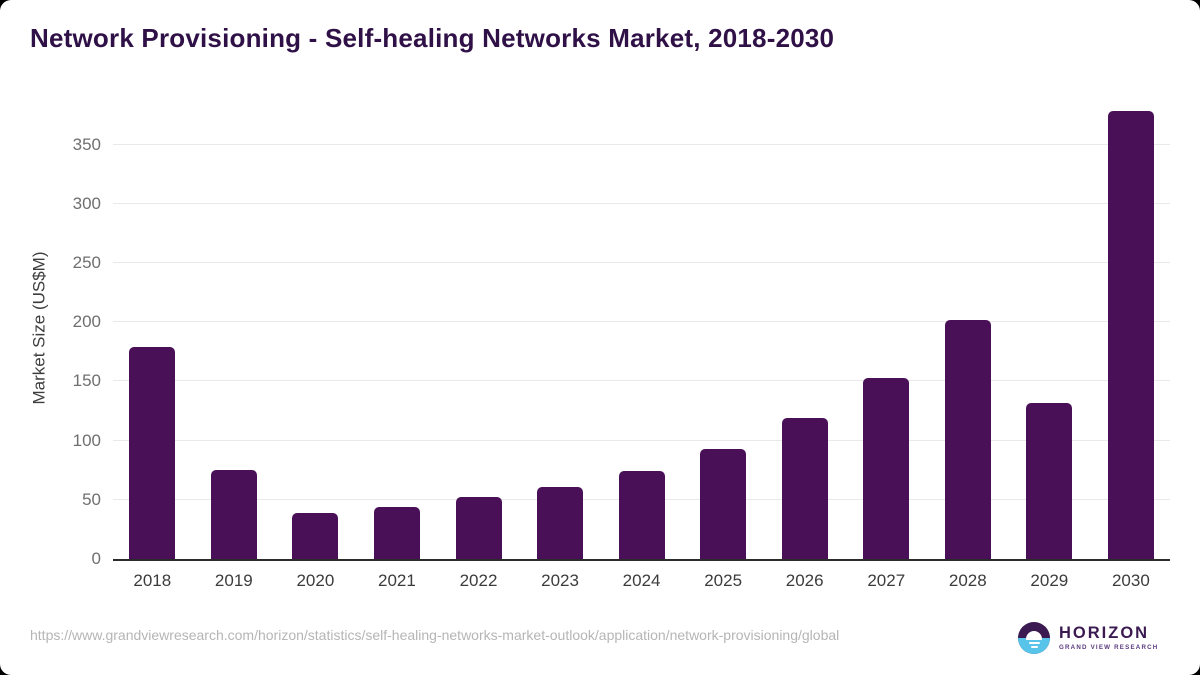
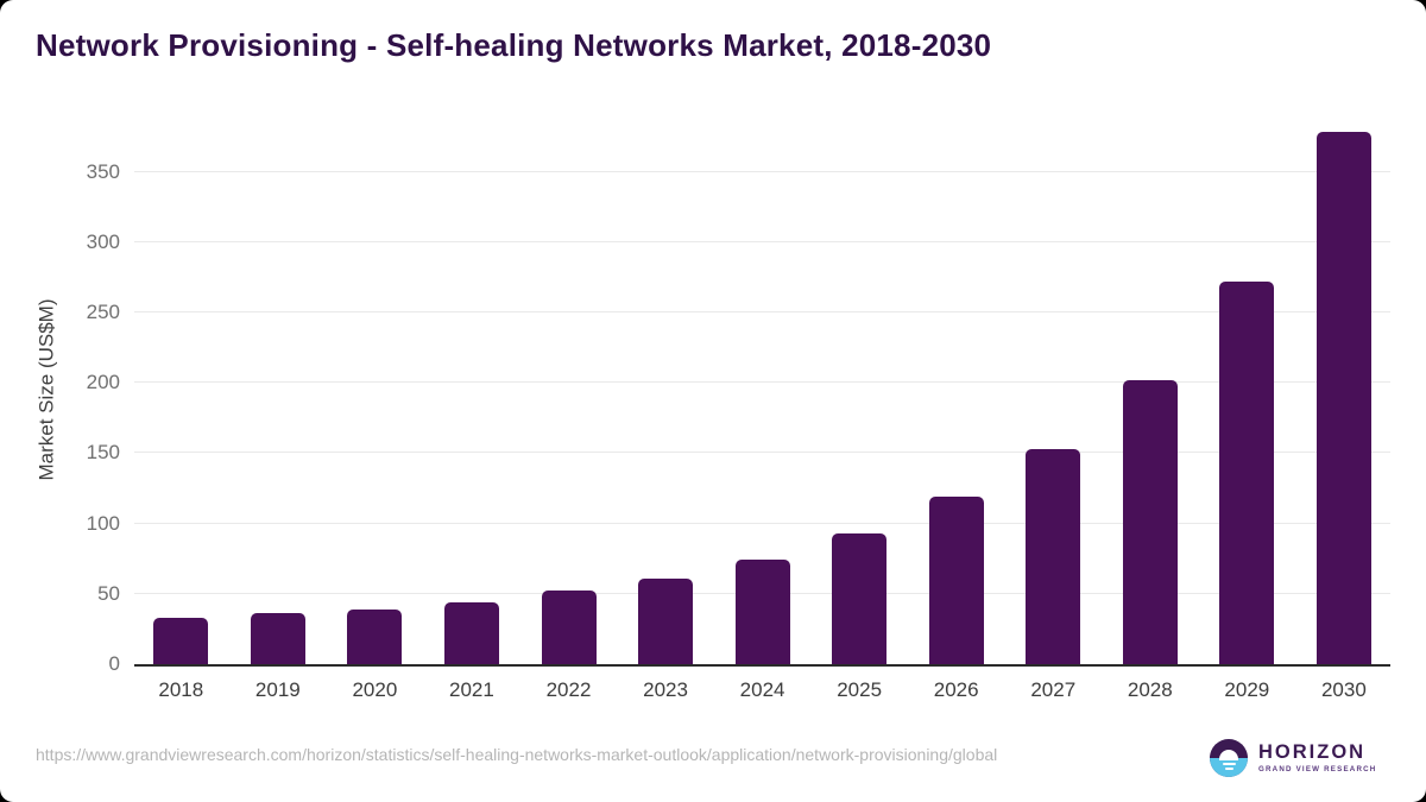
2018: 179 -> 33
2019: 75 -> 36
2029: 132 -> 272
